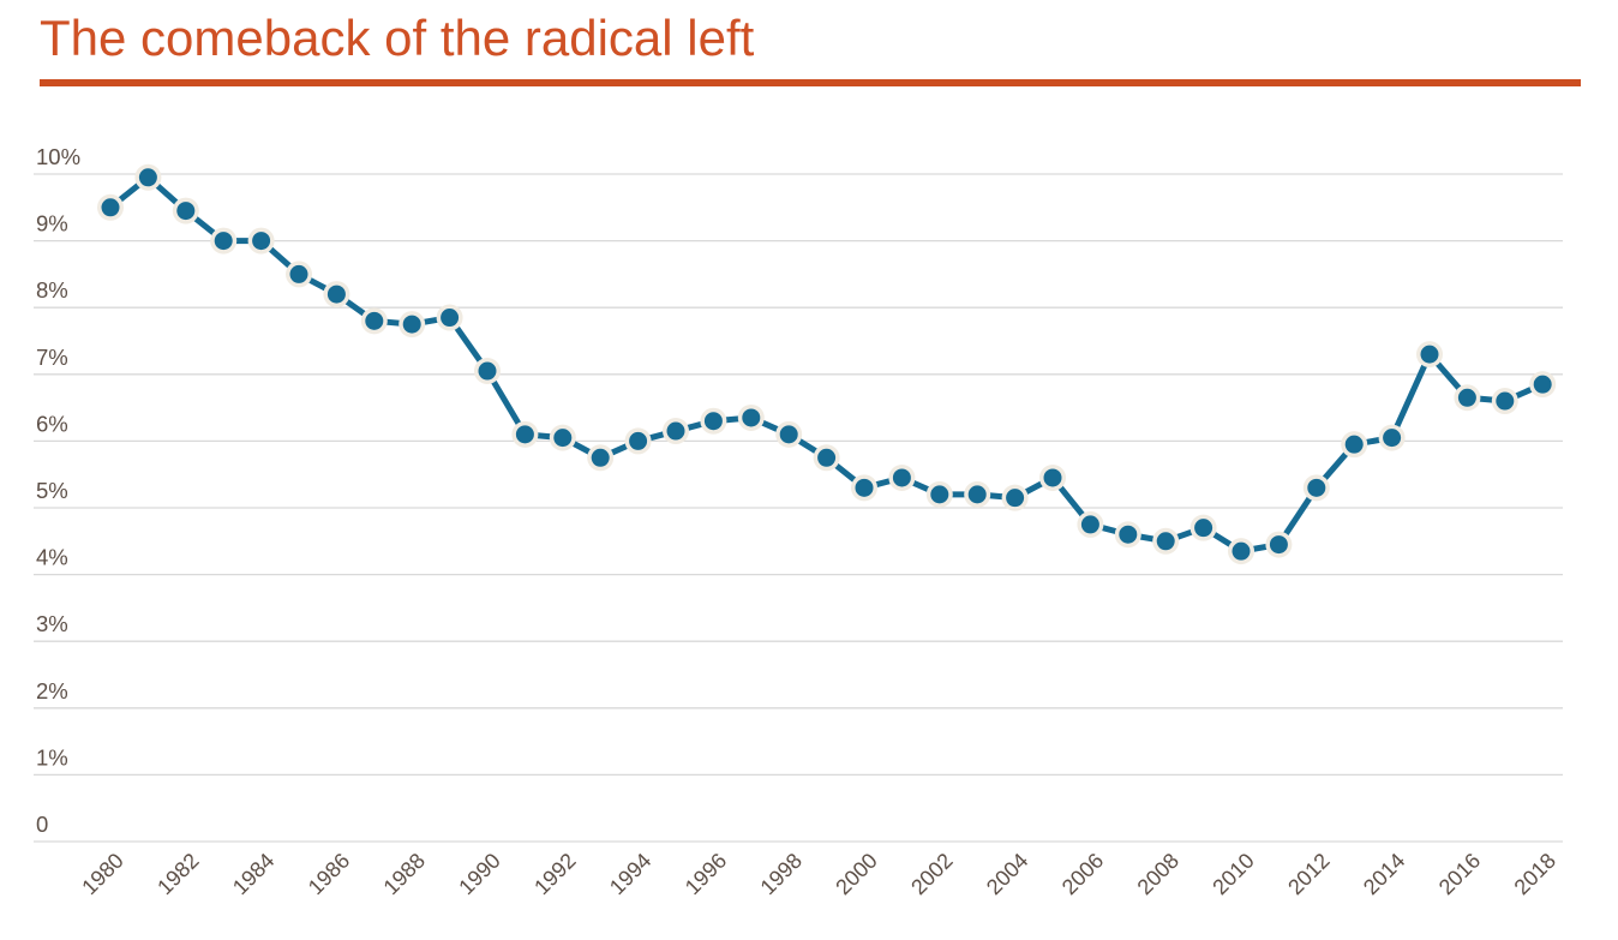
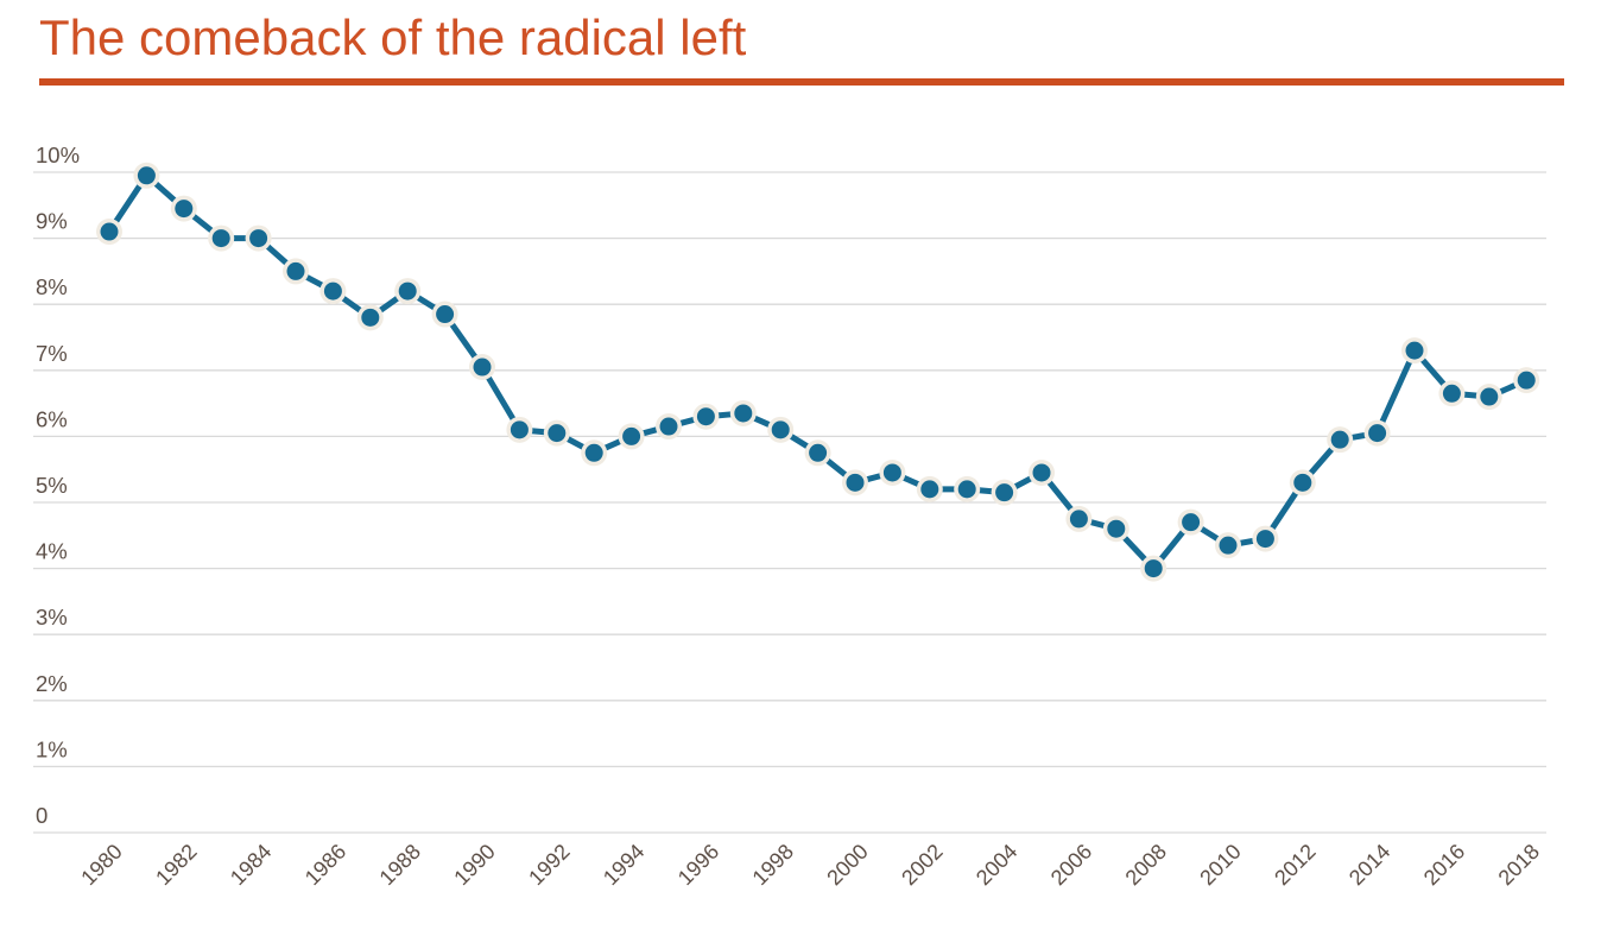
1980: 9.5% -> 9.1%
1988: 7.8% -> 8.2%
2008: 4.5% -> 4.0%
